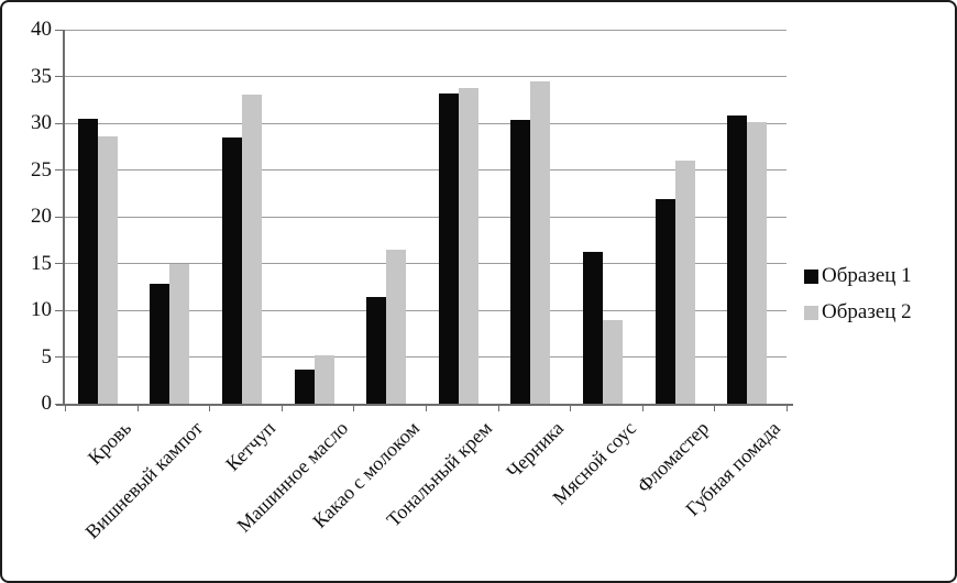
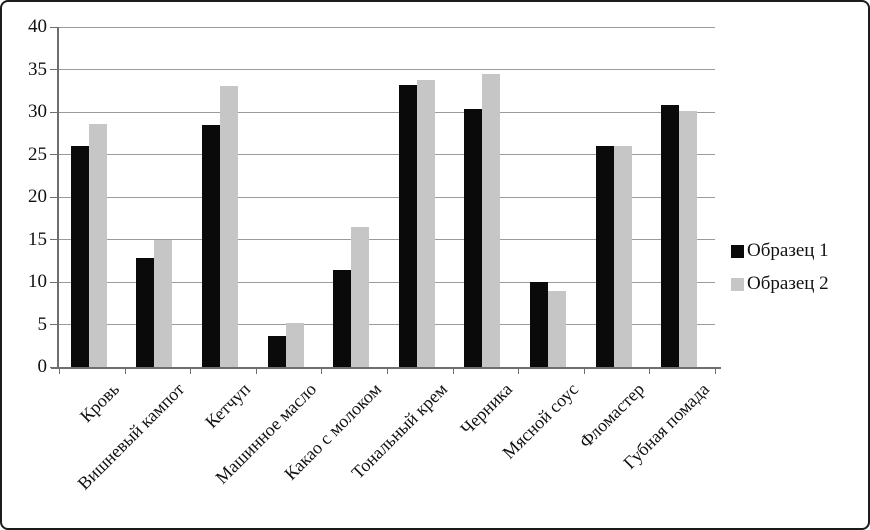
Образец 1/Кровь: 30 -> 26
Образец 1/Мясной соус: 16 -> 10
Образец 1/Фломастер: 22 -> 26
